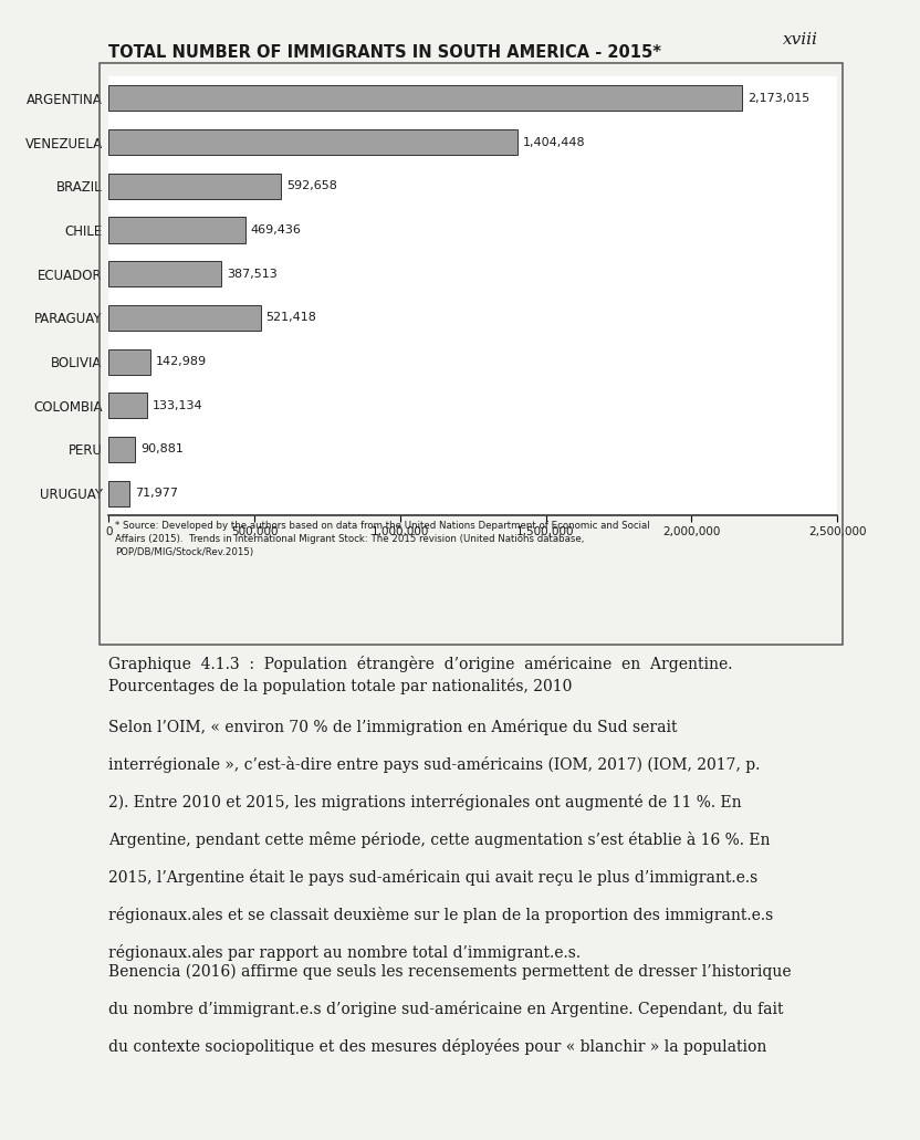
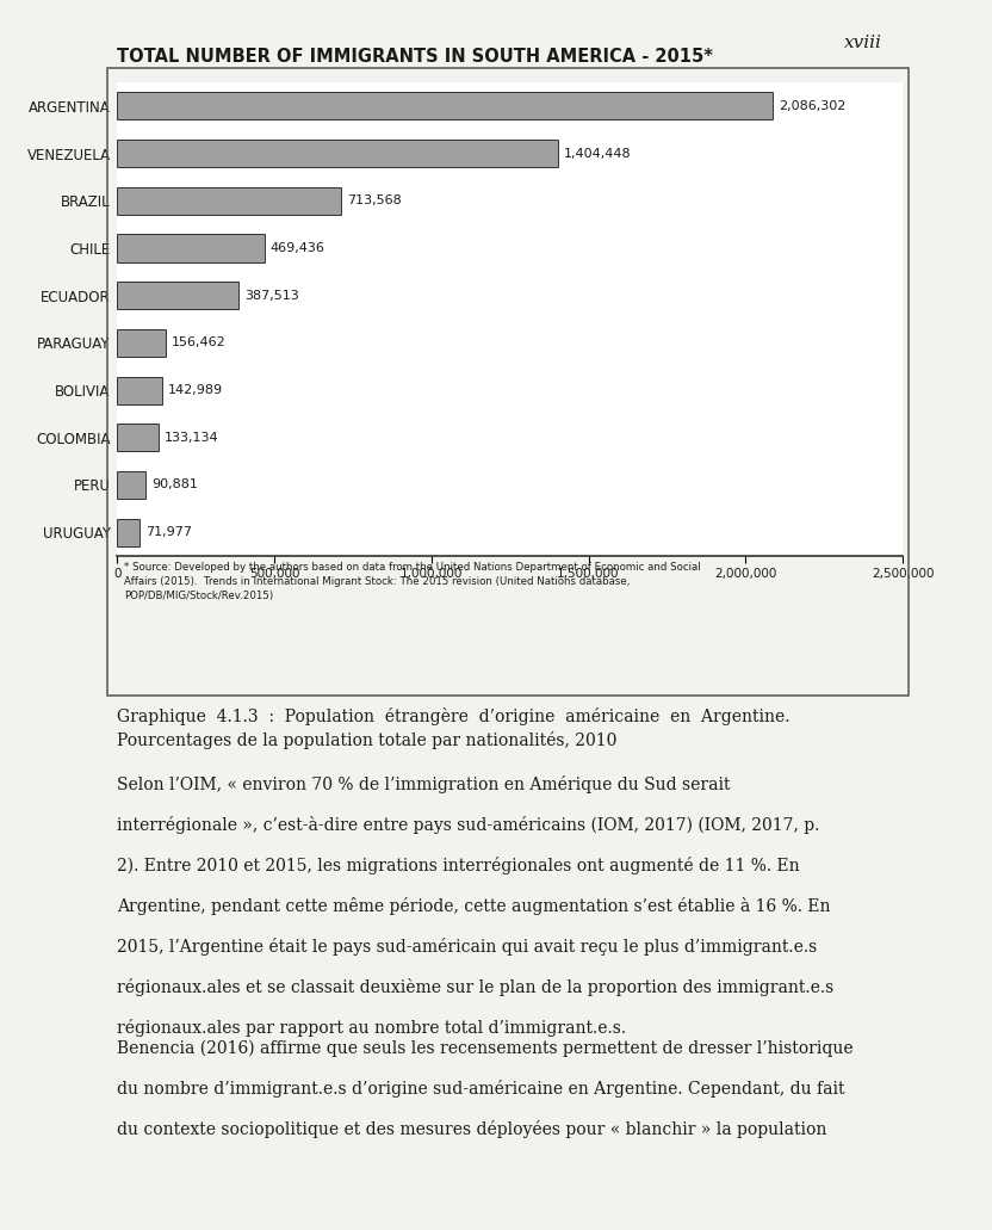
ARGENTINA: 2,173,015 -> 2,086,302
BRAZIL: 592,658 -> 713,568
PARAGUAY: 521,418 -> 156,462
